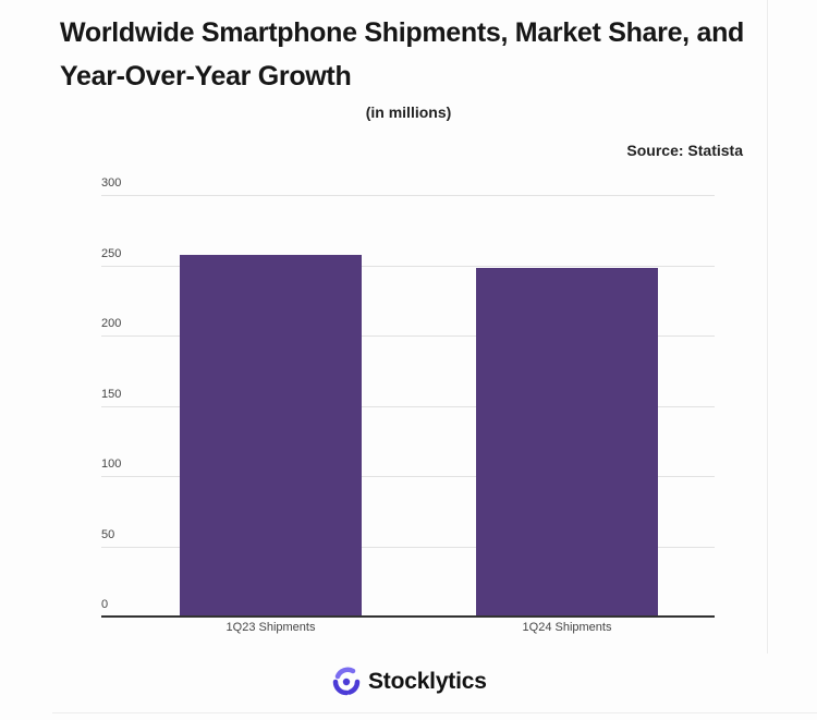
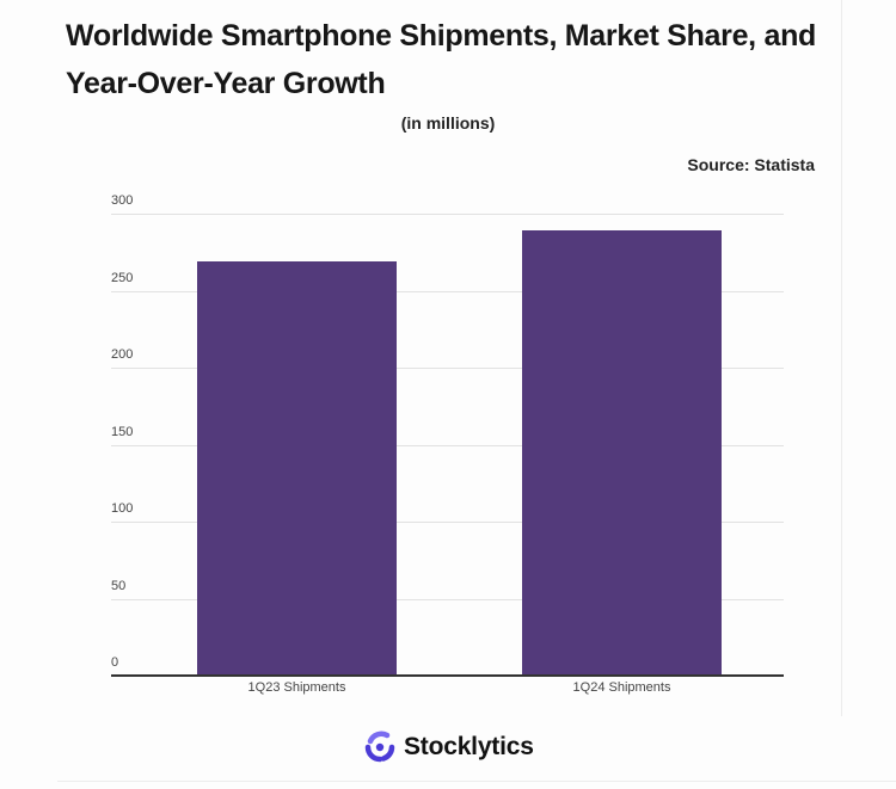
1Q23 Shipments: 257 -> 269
1Q24 Shipments: 248 -> 289
